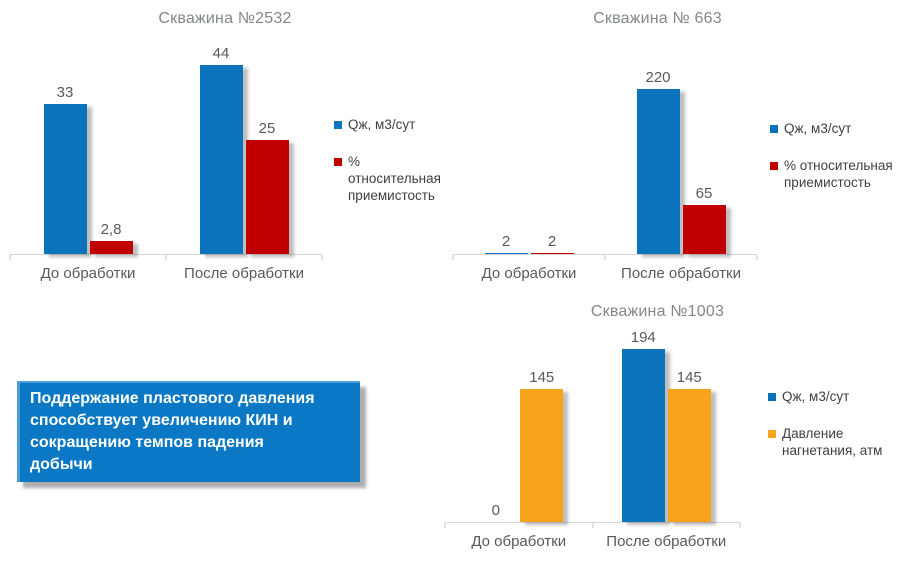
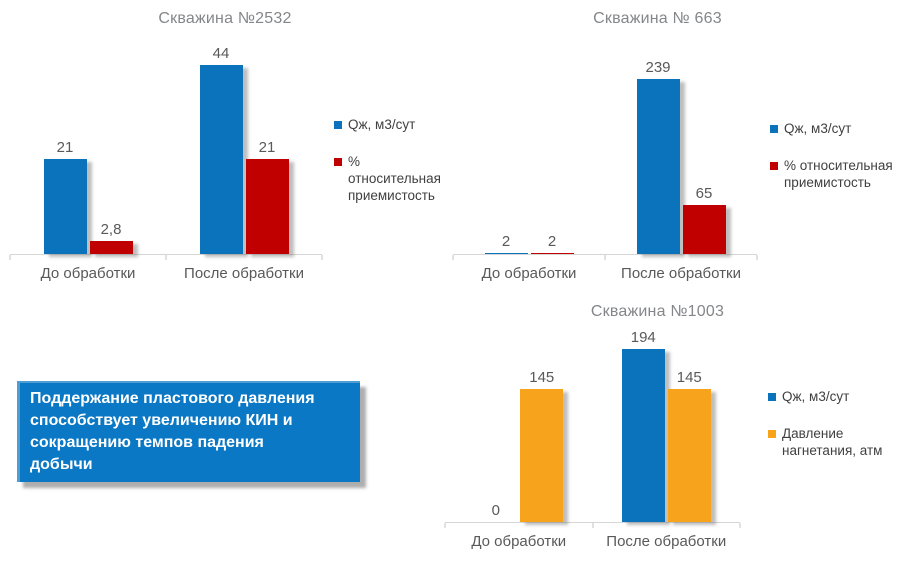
Скважина №2532/Qж, м3/сут/До обработки: 33 -> 21
Скважина №2532/% относительная приемистость/После обработки: 25 -> 21
Скважина № 663/Qж, м3/сут/После обработки: 220 -> 239
